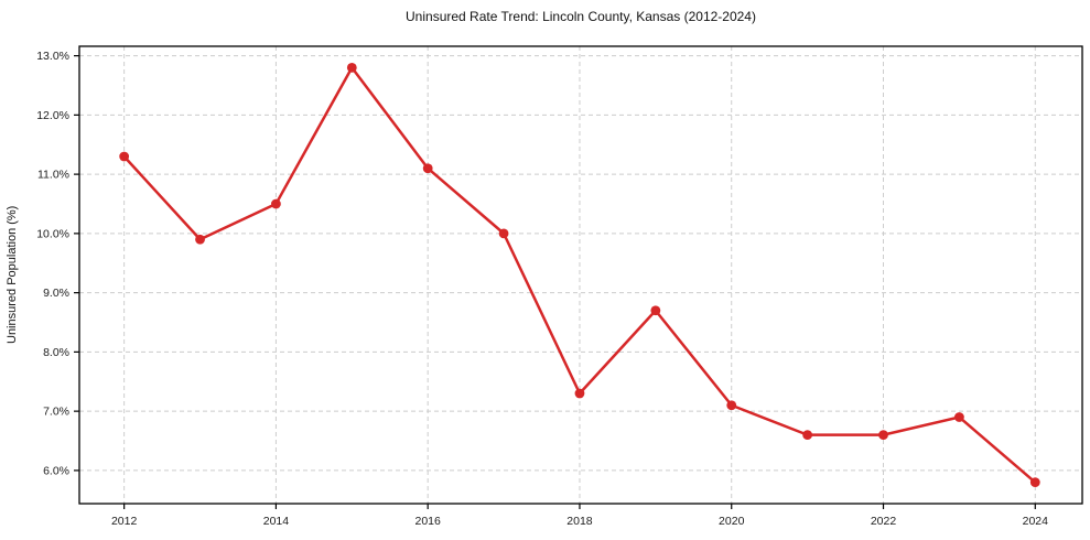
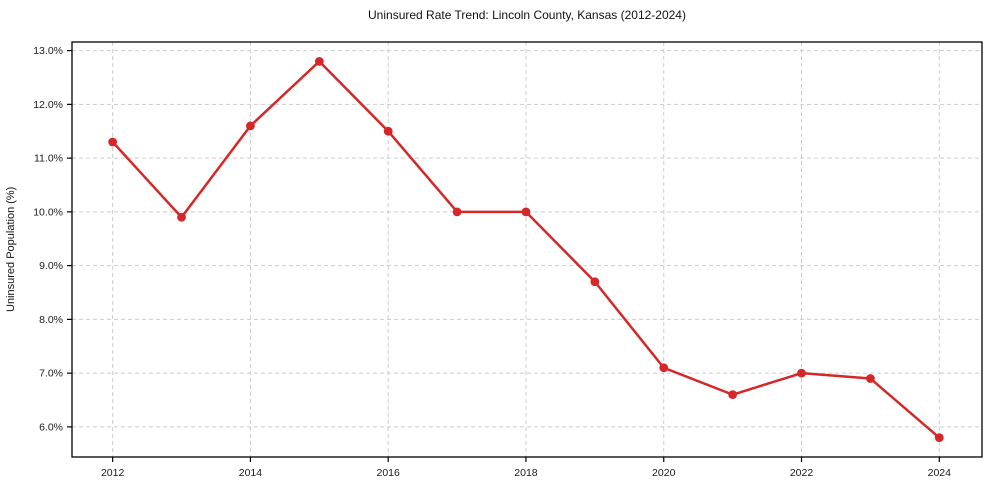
2014: 10.5% -> 11.6%
2016: 11.1% -> 11.5%
2018: 7.3% -> 10.0%
2022: 6.6% -> 7.0%
